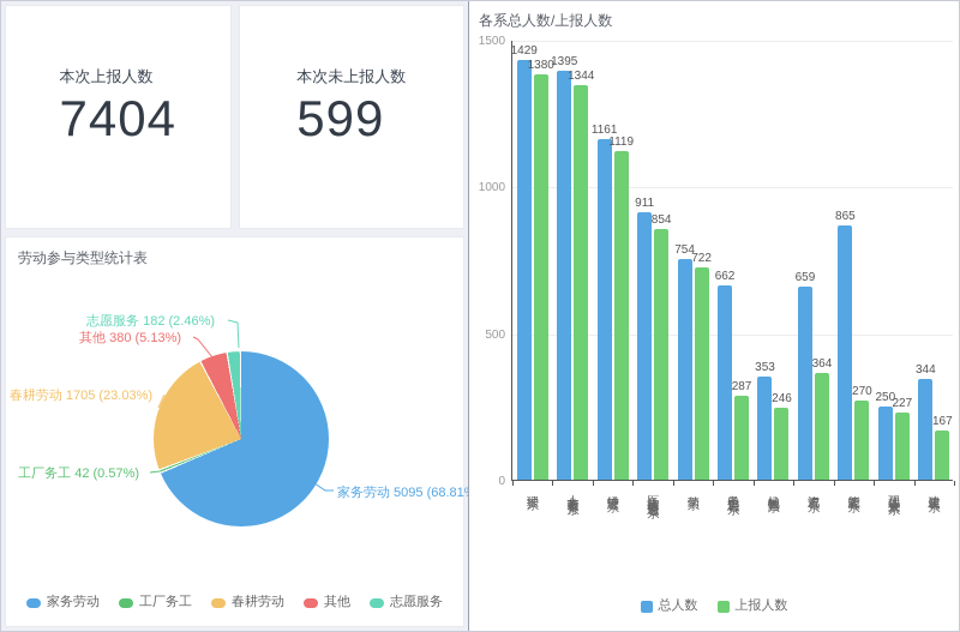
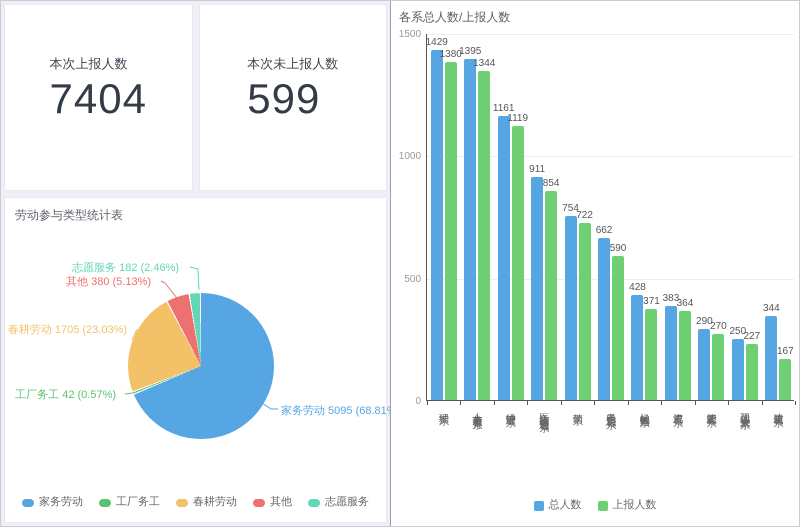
各系总人数/上报人数/上报人数/电子信息工程系: 287 -> 590
各系总人数/上报人数/总人数/机械制造系: 353 -> 428
各系总人数/上报人数/上报人数/机械制造系: 246 -> 371
各系总人数/上报人数/总人数/汽车工程系: 659 -> 383
各系总人数/上报人数/总人数/能源工程系: 865 -> 290
